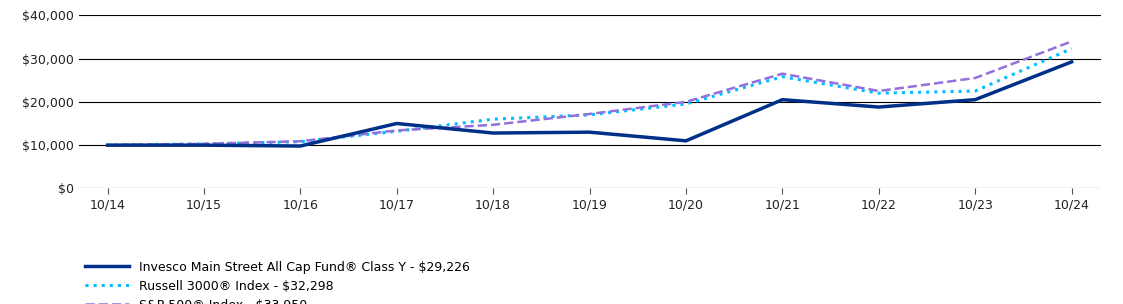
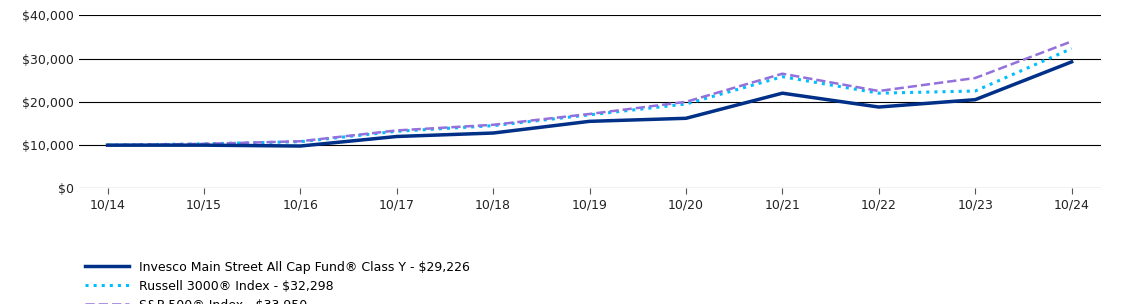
Invesco Main Street All Cap Fund® Class Y - $29,226/10/17: $15,000 -> $12,000
Russell 3000® Index - $32,298/10/18: $16,000 -> $14,500
Invesco Main Street All Cap Fund® Class Y - $29,226/10/19: $13,000 -> $15,500
Invesco Main Street All Cap Fund® Class Y - $29,226/10/20: $11,000 -> $16,200
Invesco Main Street All Cap Fund® Class Y - $29,226/10/21: $20,500 -> $22,000
